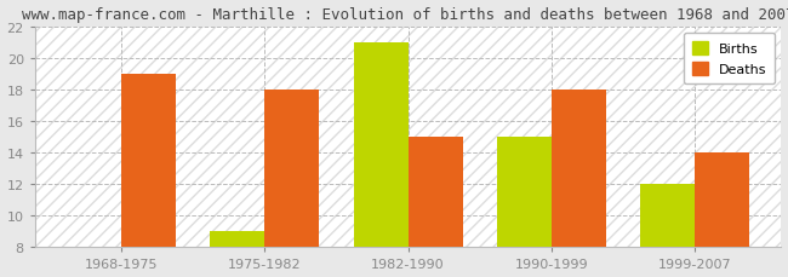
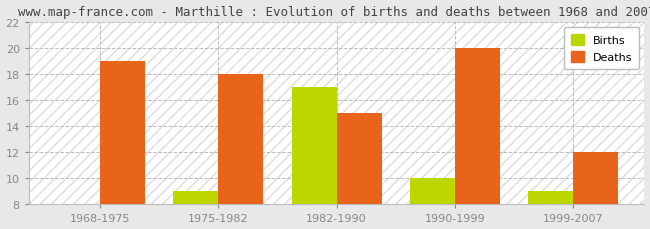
Births/1982-1990: 21 -> 17
Births/1990-1999: 15 -> 10
Deaths/1990-1999: 18 -> 20
Births/1999-2007: 12 -> 9
Deaths/1999-2007: 14 -> 12
